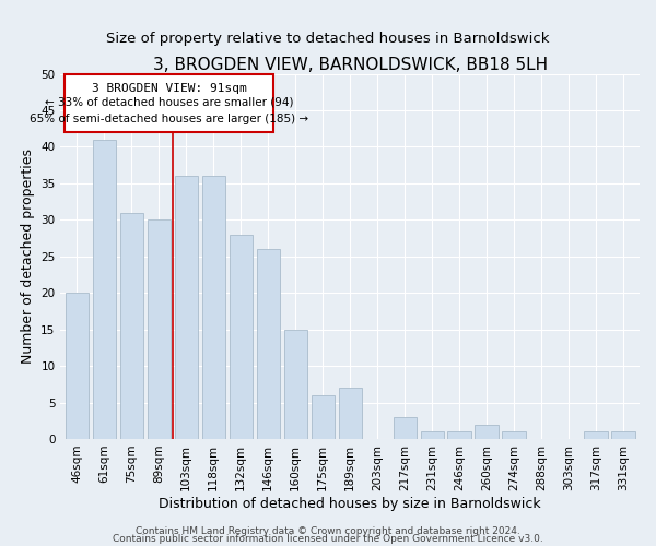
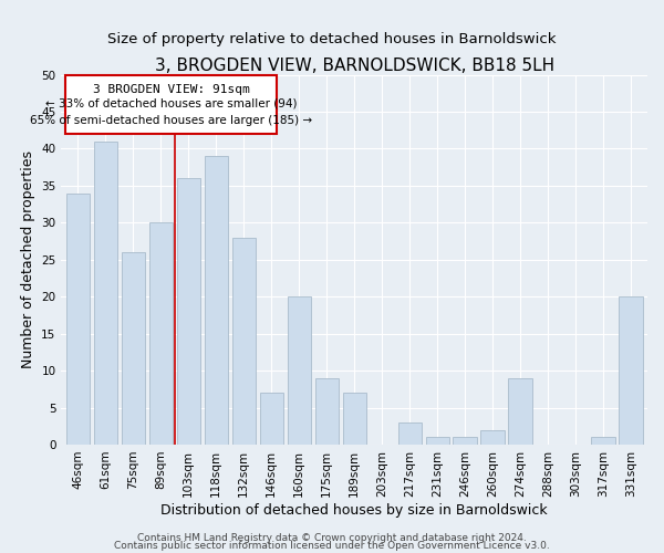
46sqm: 20 -> 34
75sqm: 31 -> 26
118sqm: 36 -> 39
146sqm: 26 -> 7
160sqm: 15 -> 20
175sqm: 6 -> 9
274sqm: 1 -> 9
331sqm: 1 -> 20
